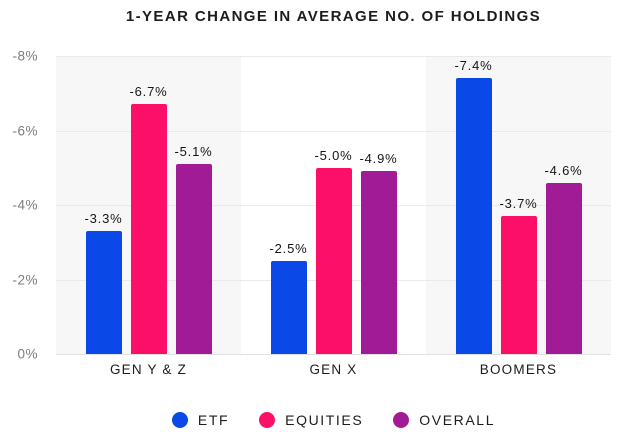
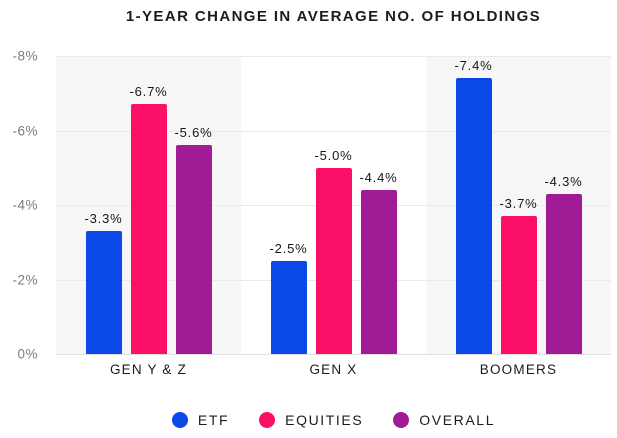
OVERALL/GEN Y & Z: -5.1% -> -5.6%
OVERALL/GEN X: -4.9% -> -4.4%
OVERALL/BOOMERS: -4.6% -> -4.3%
